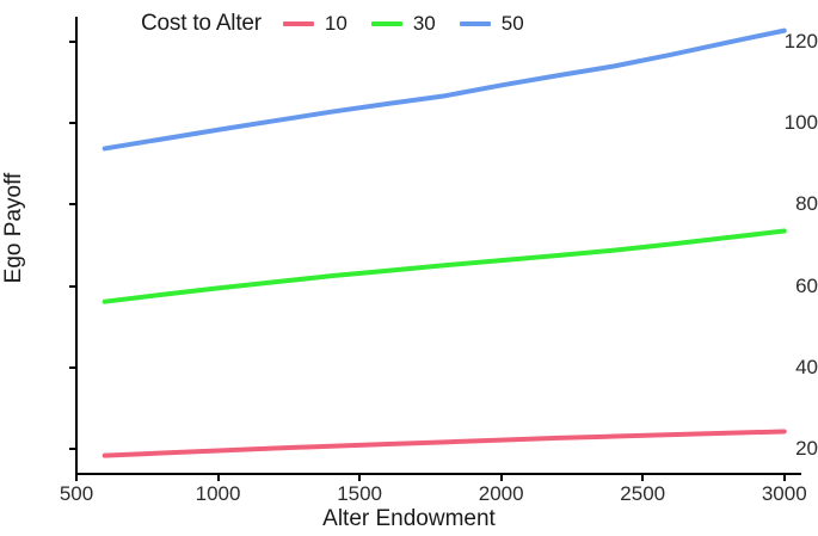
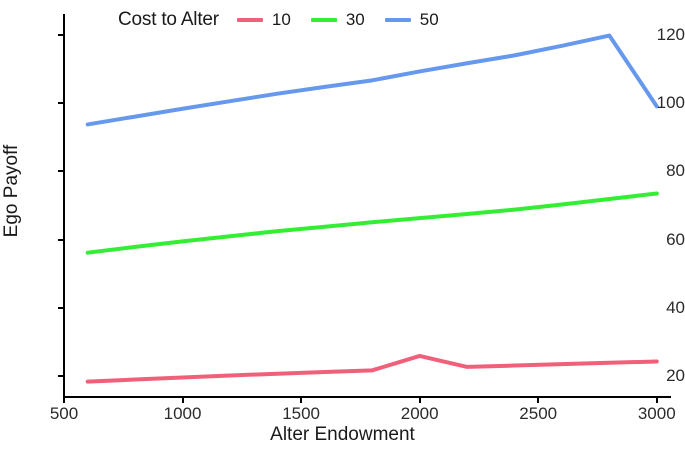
10/2000: 22 -> 26
50/3000: 123 -> 99
